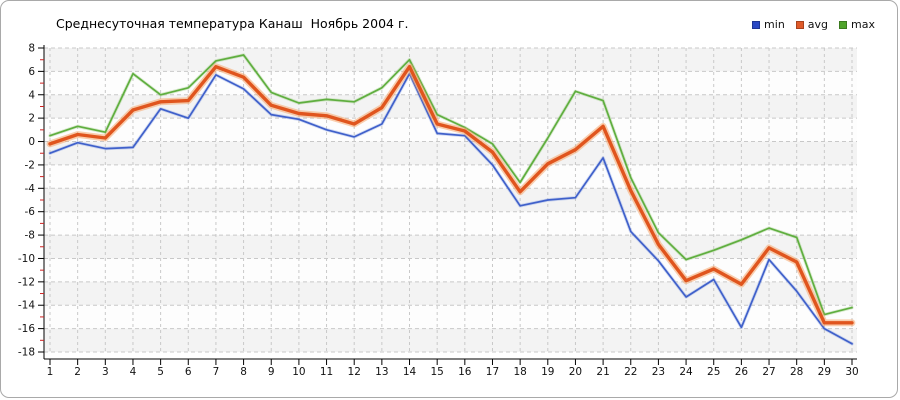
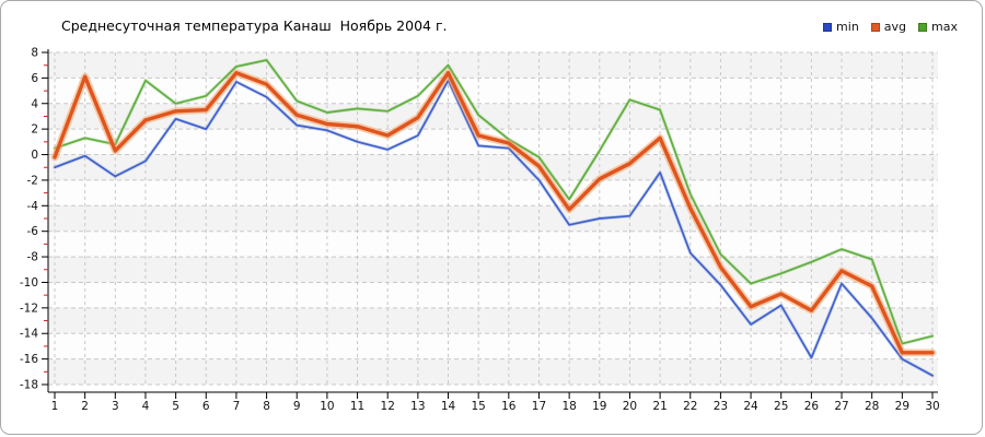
avg/2: 0.6 -> 6.1
min/3: -0.6 -> -1.7
max/15: 2.3 -> 3.1
